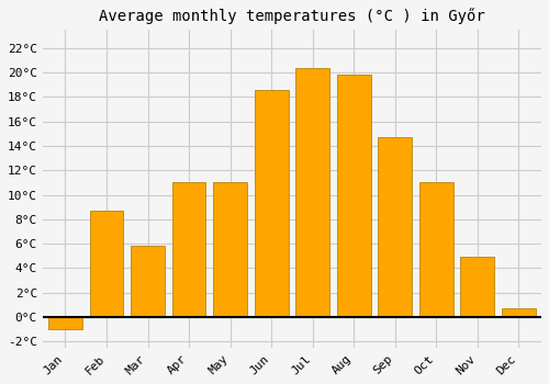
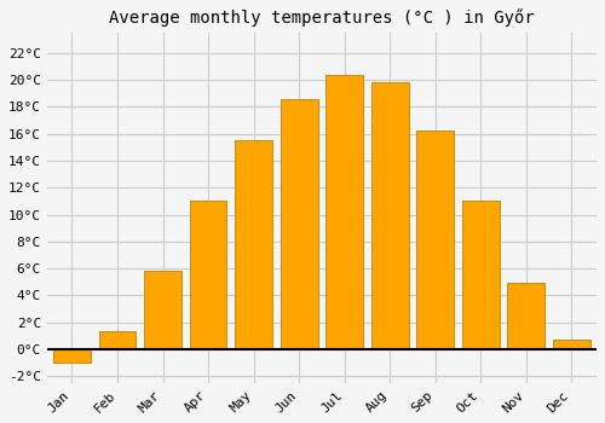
Feb: 8.7°C -> 1.3°C
May: 11.0°C -> 15.5°C
Sep: 14.7°C -> 16.2°C
